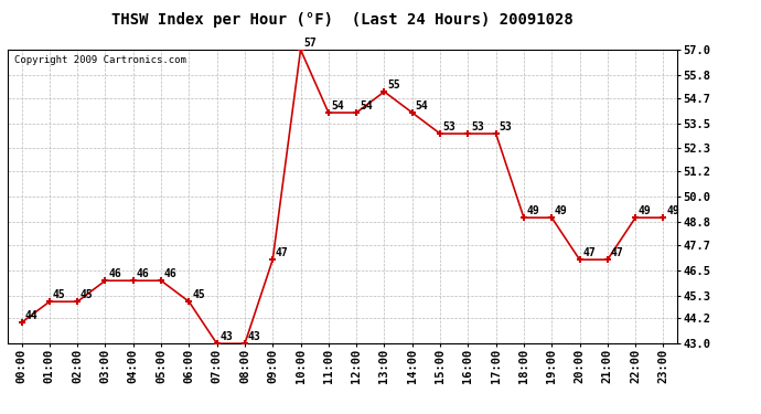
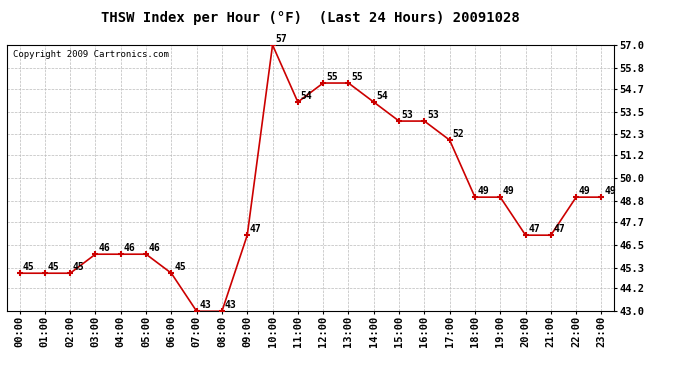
00:00: 44 -> 45
12:00: 54 -> 55
17:00: 53 -> 52
